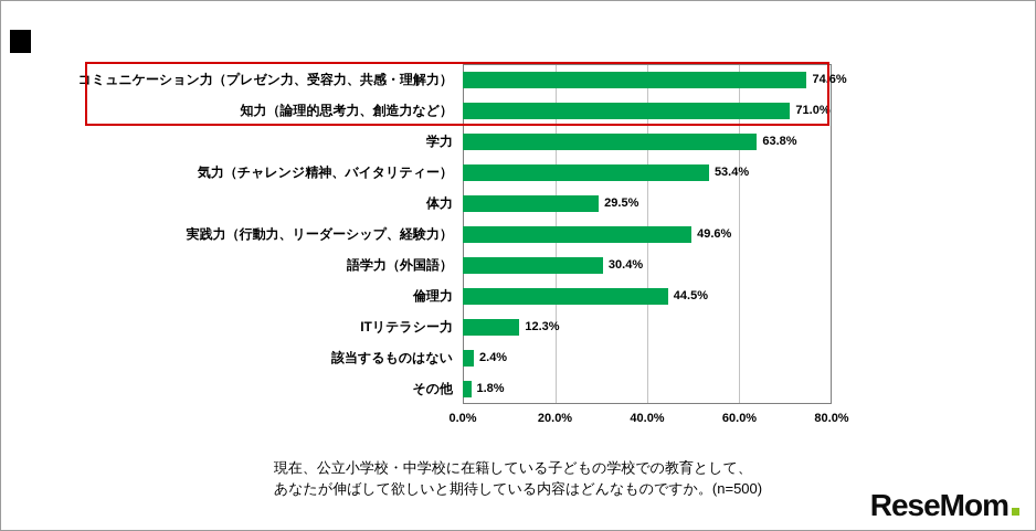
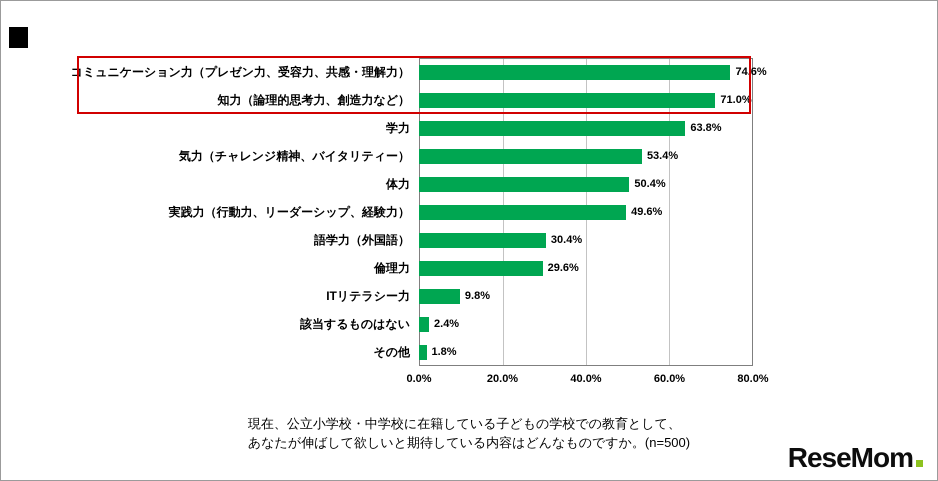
体力: 29.5% -> 50.4%
倫理力: 44.5% -> 29.6%
ITリテラシー力: 12.3% -> 9.8%
